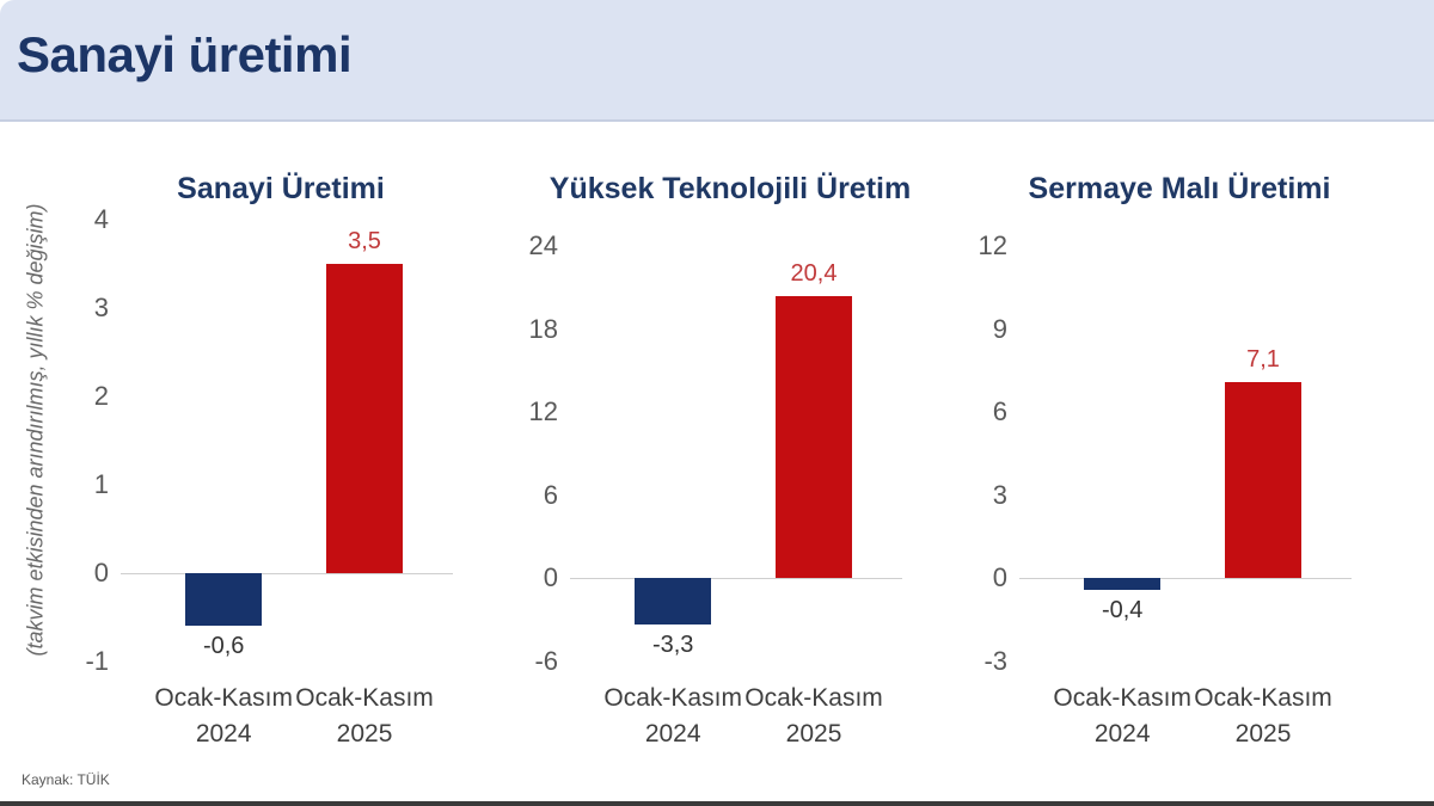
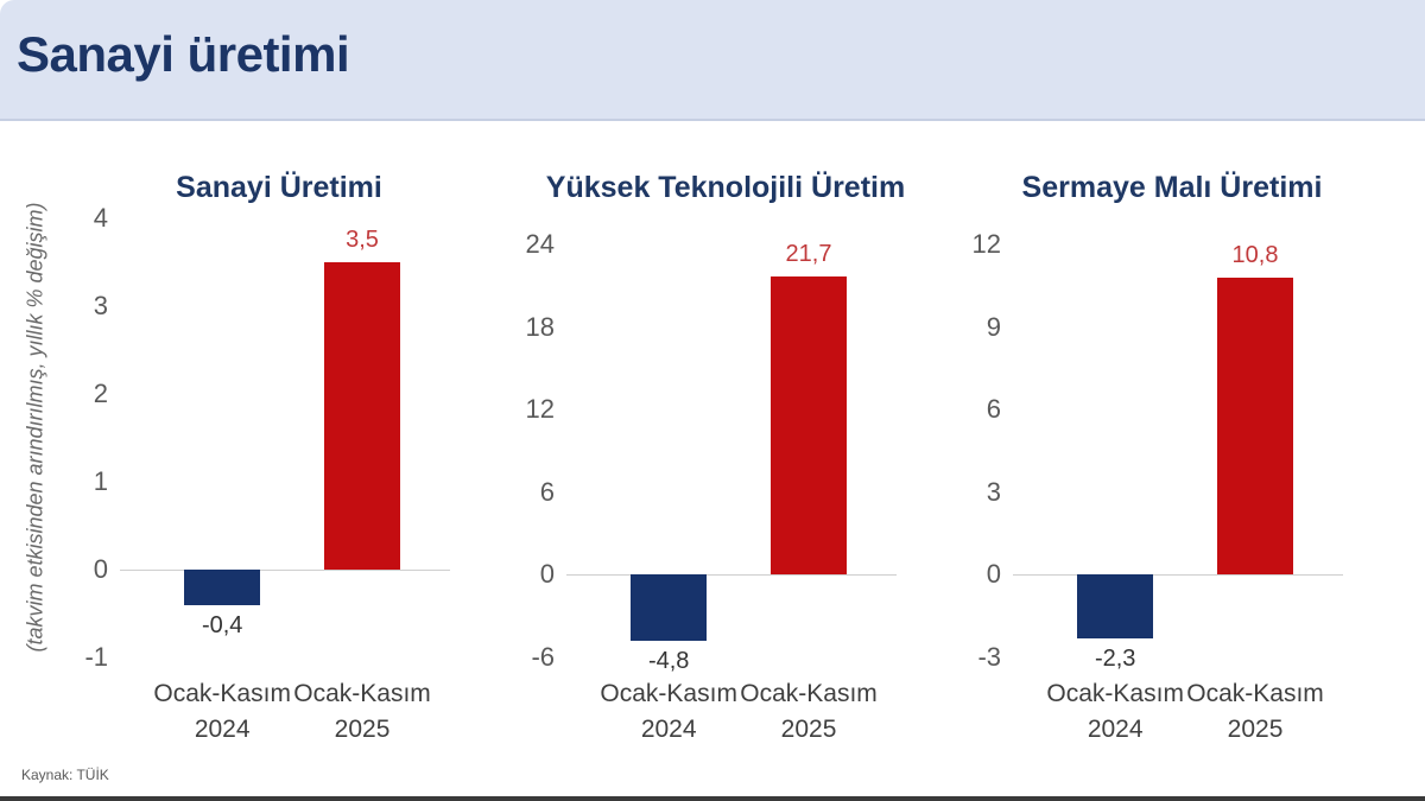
Sanayi Üretimi/Ocak-Kasım 2024: -0,6 -> -0,4
Yüksek Teknolojili Üretim/Ocak-Kasım 2024: -3,3 -> -4,8
Yüksek Teknolojili Üretim/Ocak-Kasım 2025: 20,4 -> 21,7
Sermaye Malı Üretimi/Ocak-Kasım 2024: -0,4 -> -2,3
Sermaye Malı Üretimi/Ocak-Kasım 2025: 7,1 -> 10,8
